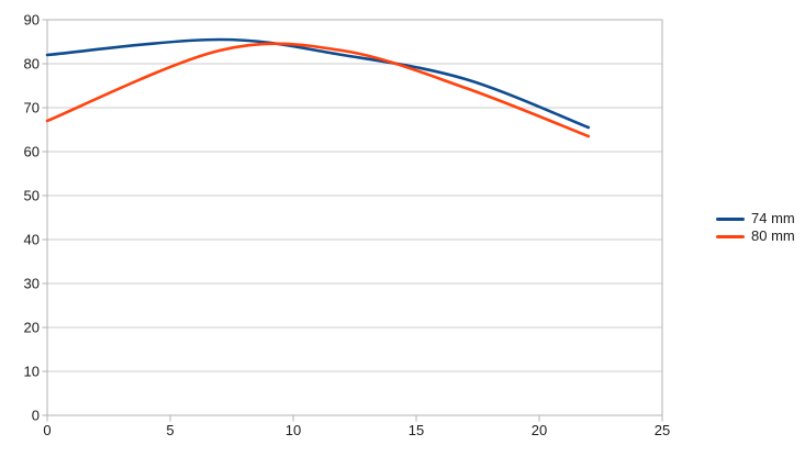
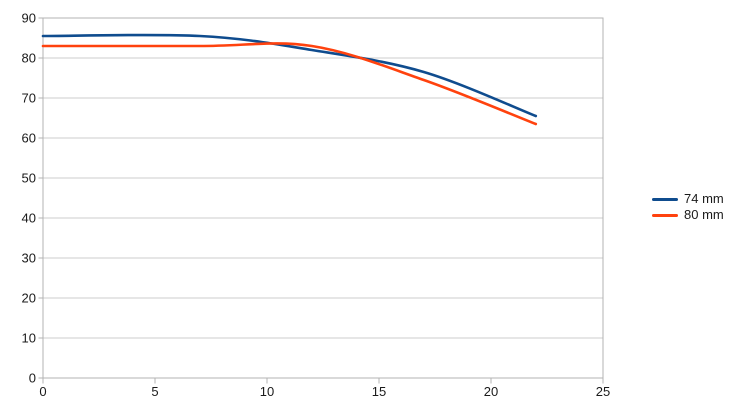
74 mm/0: 82 -> 86
80 mm/0: 67 -> 83
